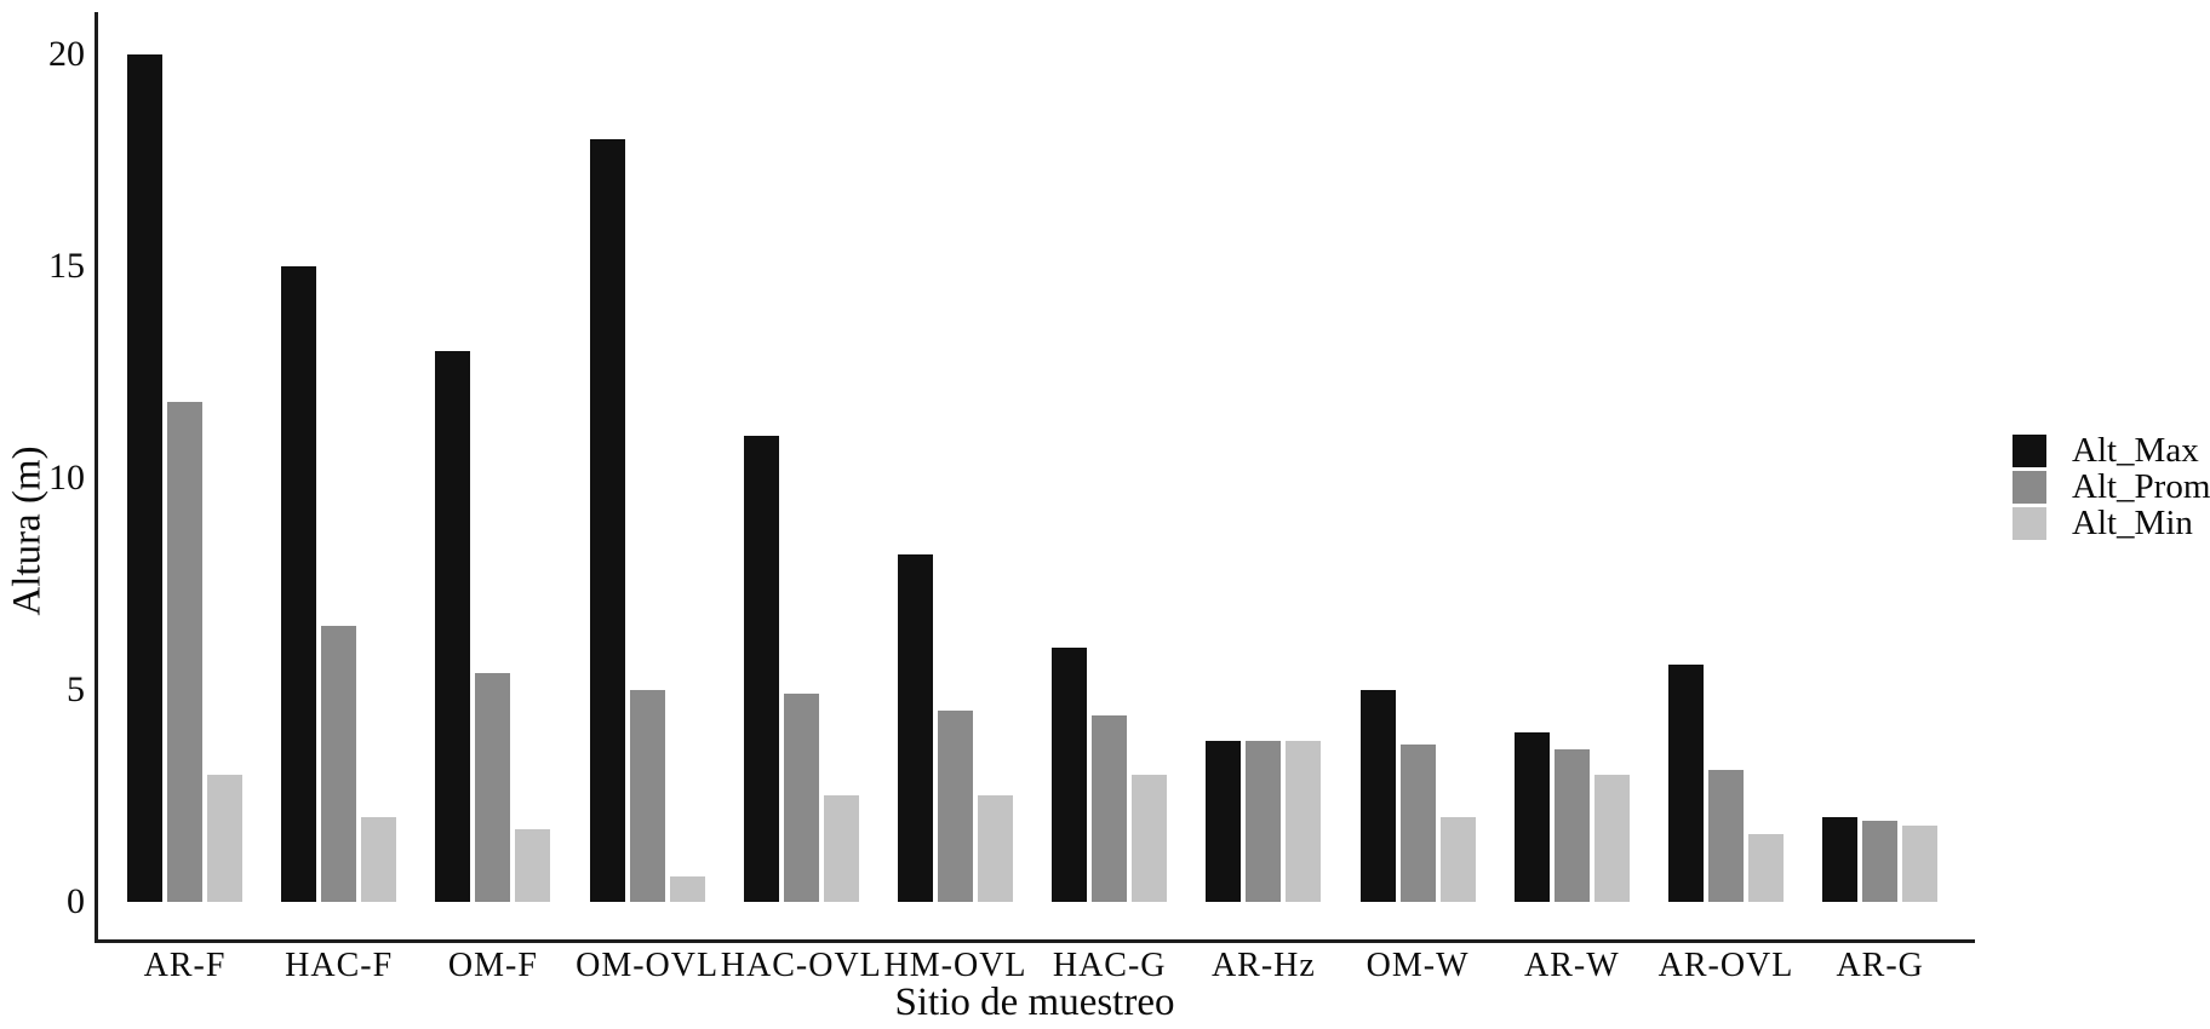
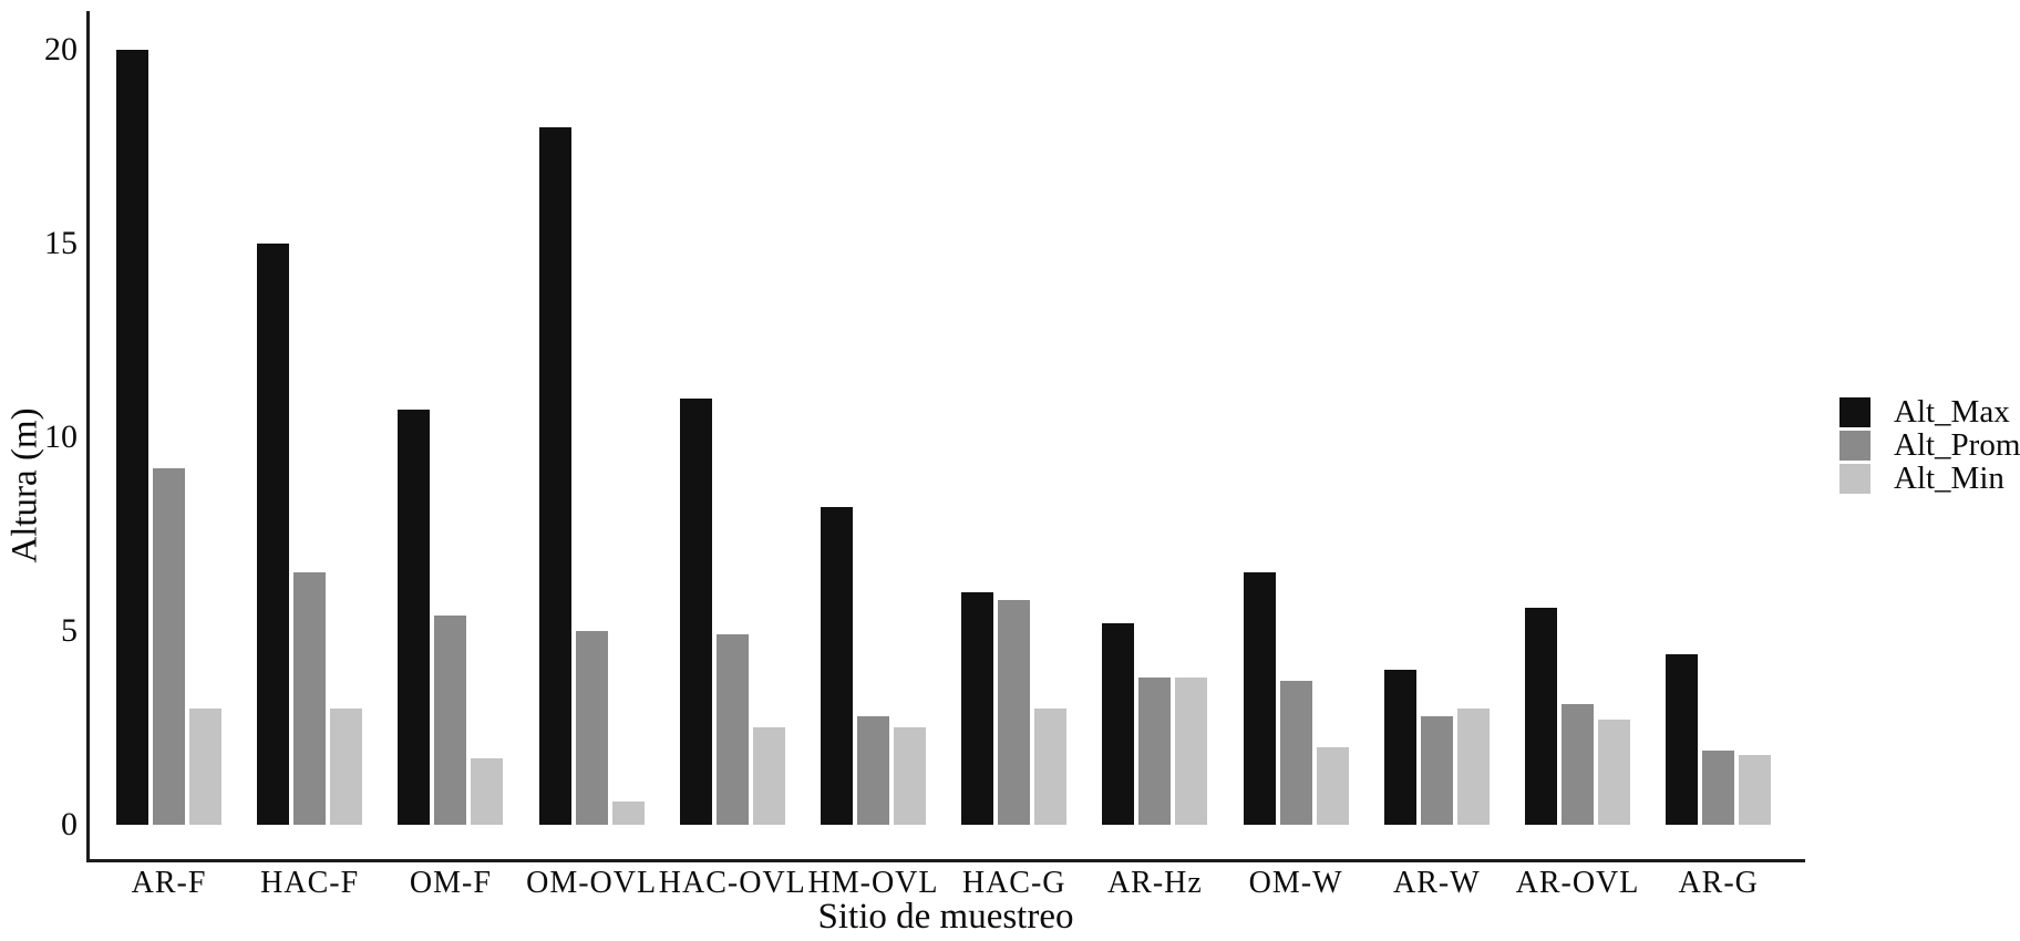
Alt_Prom/AR-F: 11.8 -> 9.2
Alt_Min/HAC-F: 2.0 -> 3.0
Alt_Max/OM-F: 13.0 -> 10.7
Alt_Prom/HM-OVL: 4.5 -> 2.8
Alt_Prom/HAC-G: 4.4 -> 5.8
Alt_Max/AR-Hz: 3.8 -> 5.2
Alt_Max/OM-W: 5.0 -> 6.5
Alt_Prom/AR-W: 3.6 -> 2.8
Alt_Min/AR-OVL: 1.6 -> 2.7
Alt_Max/AR-G: 2.0 -> 4.4
